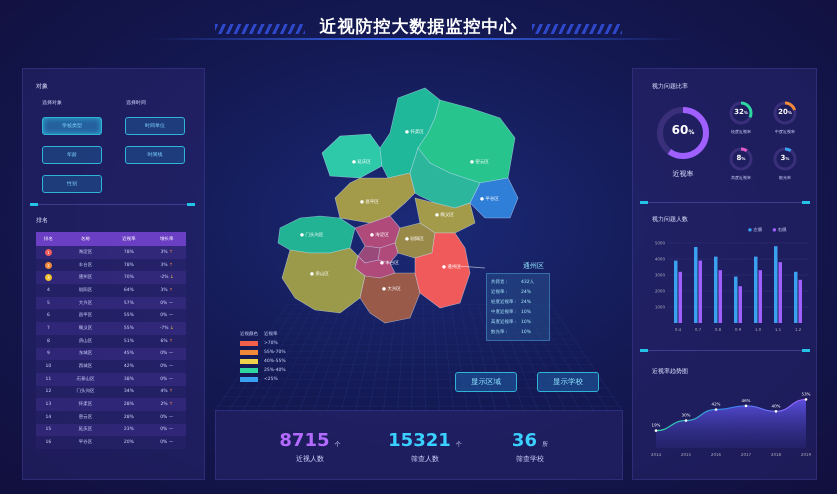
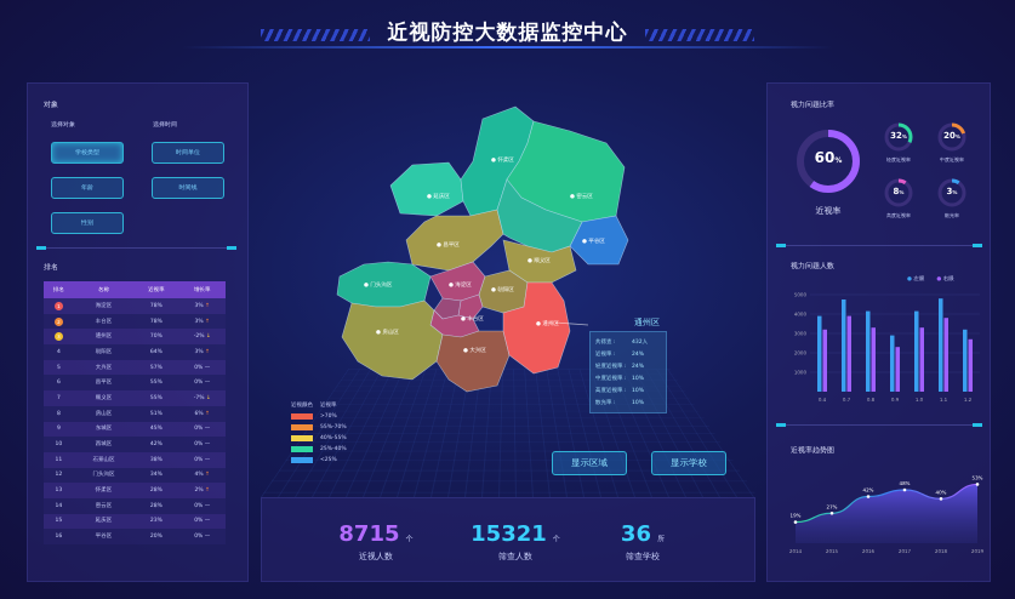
近视率趋势图/2015: 30% -> 27%
近视率趋势图/2017: 46% -> 48%
